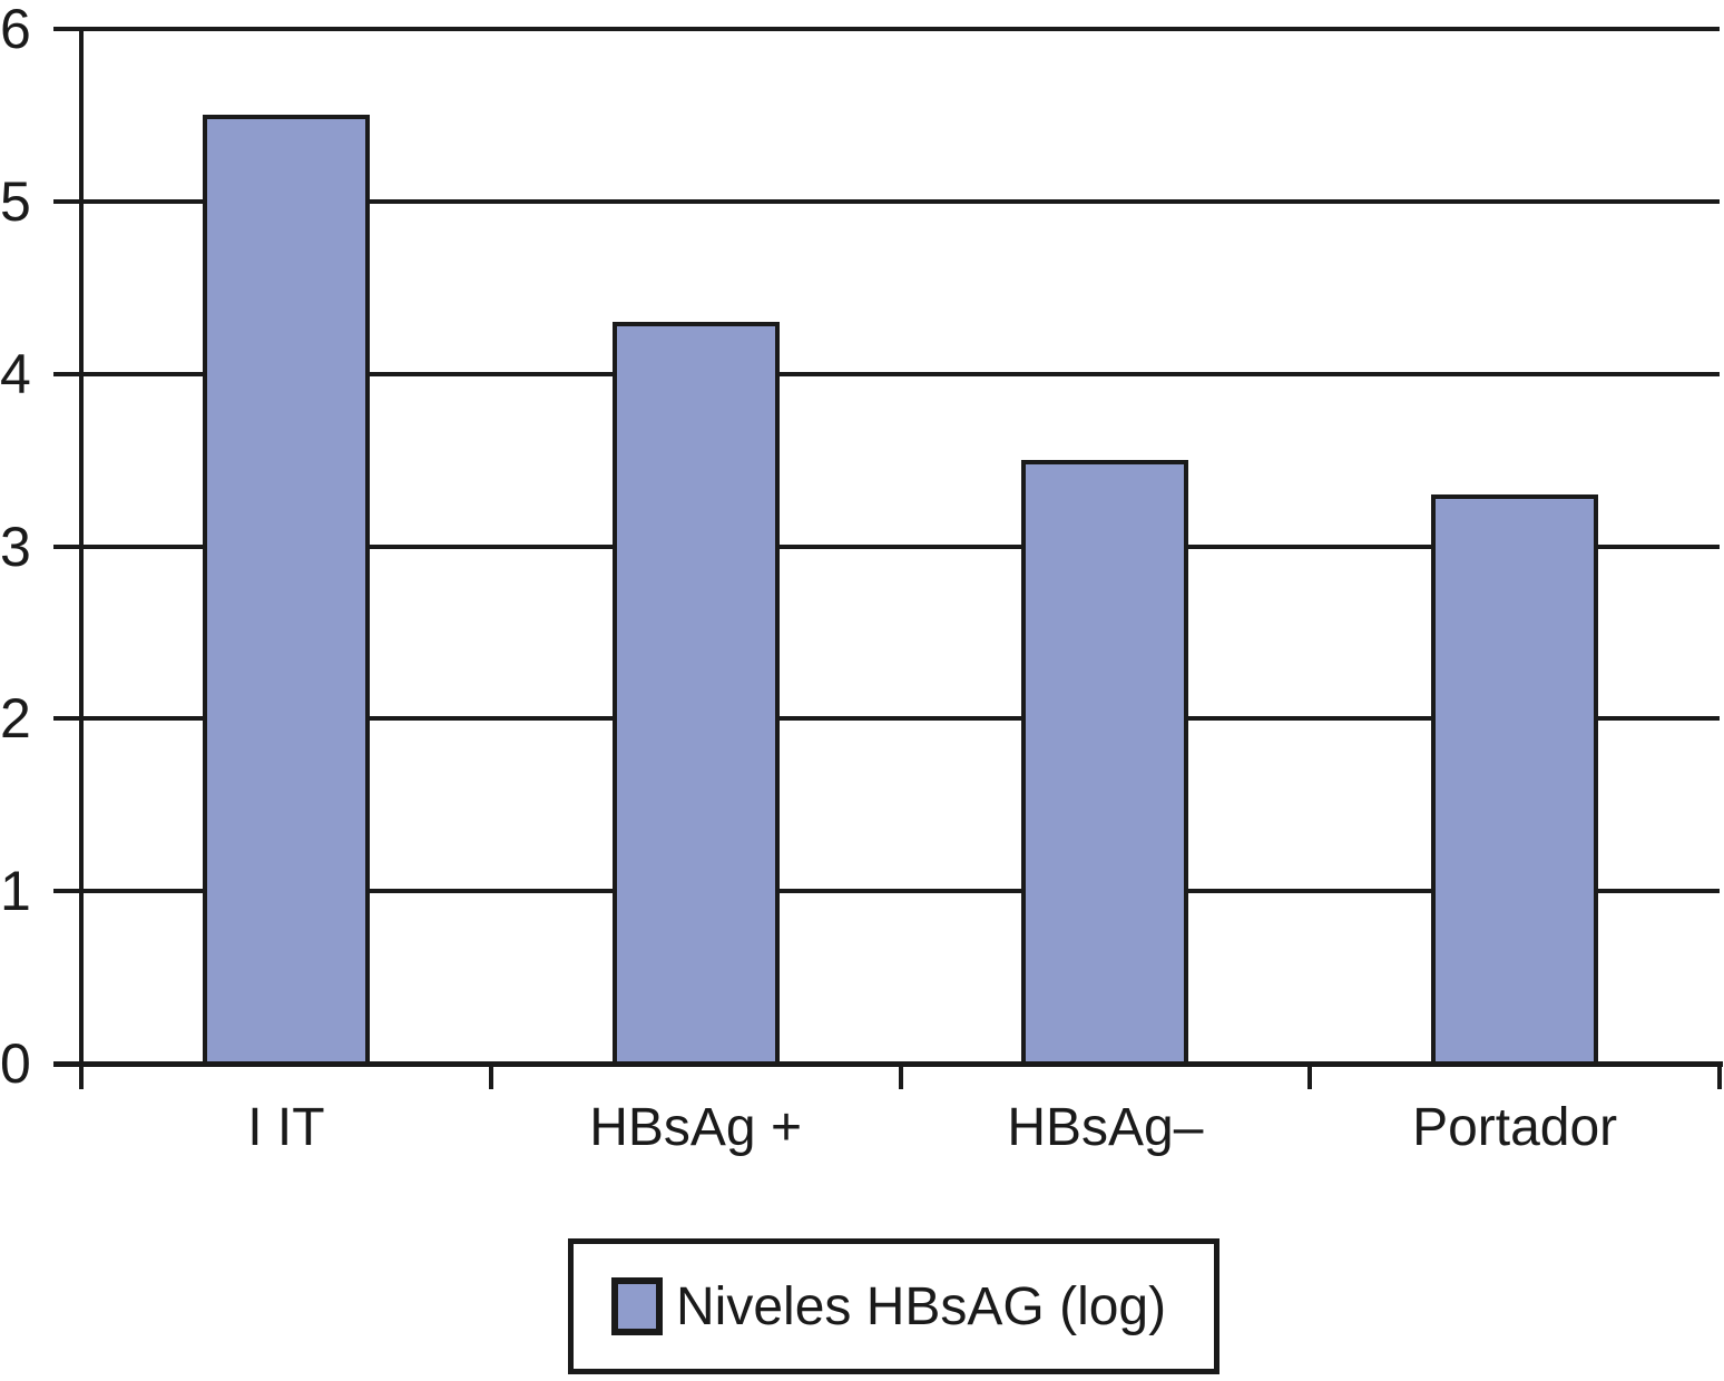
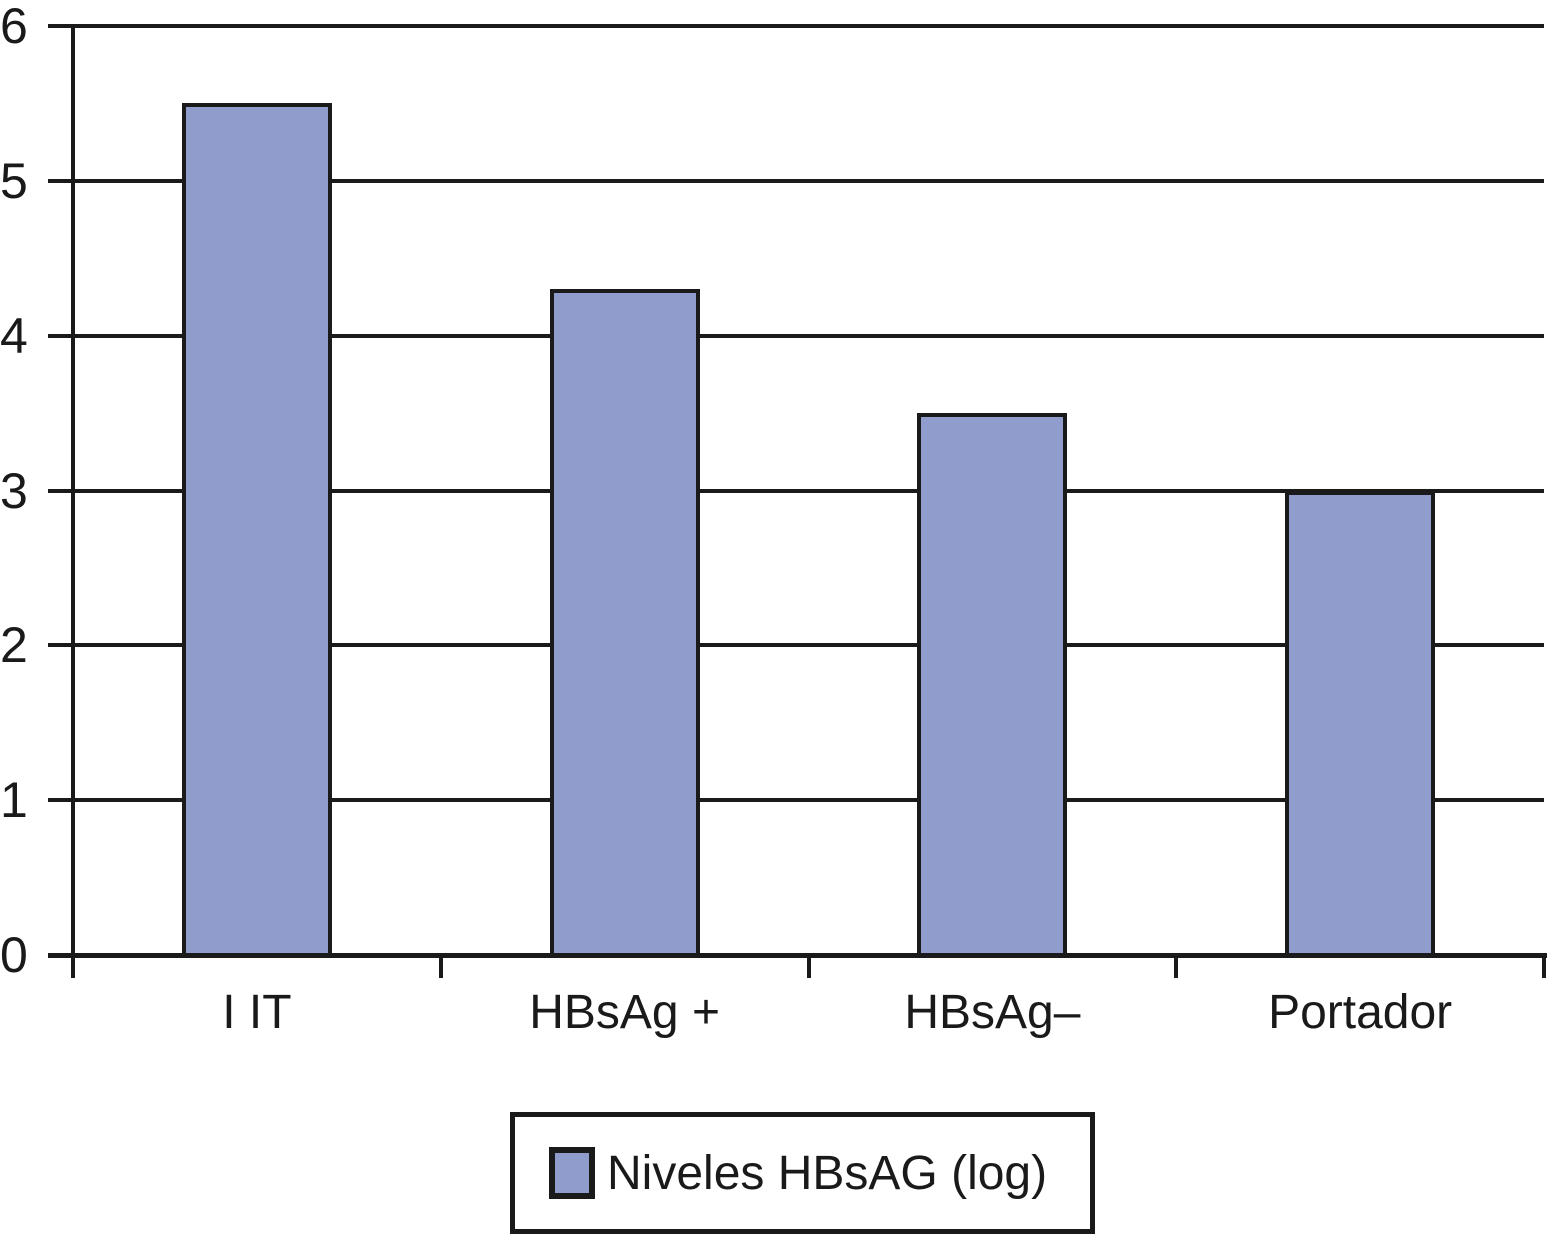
Portador: 3.3 -> 3.0
